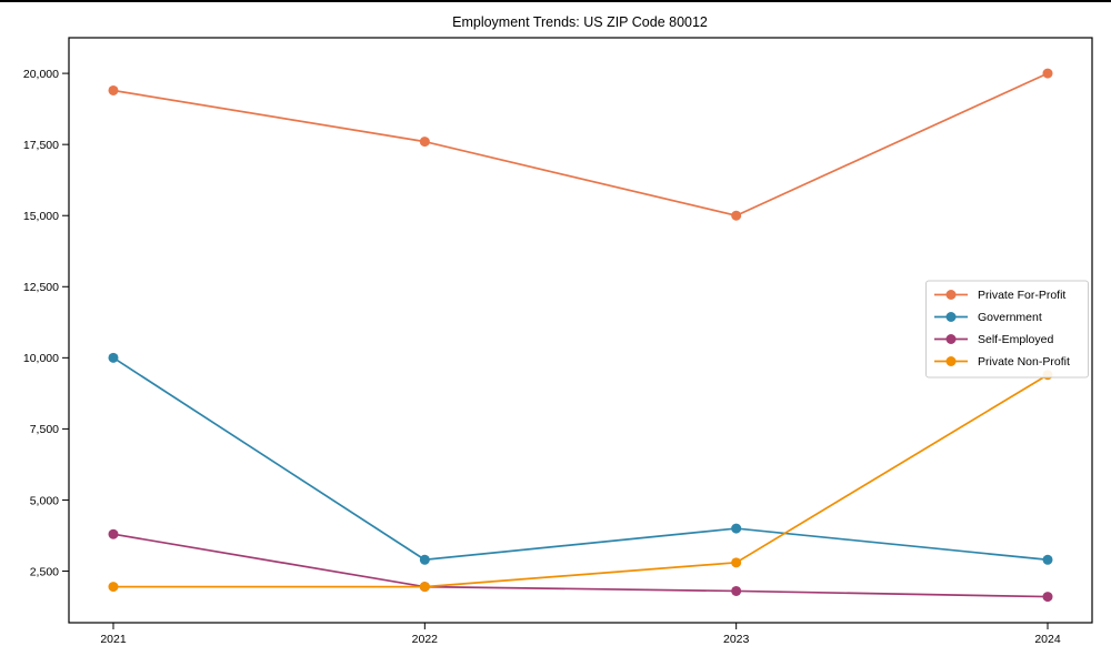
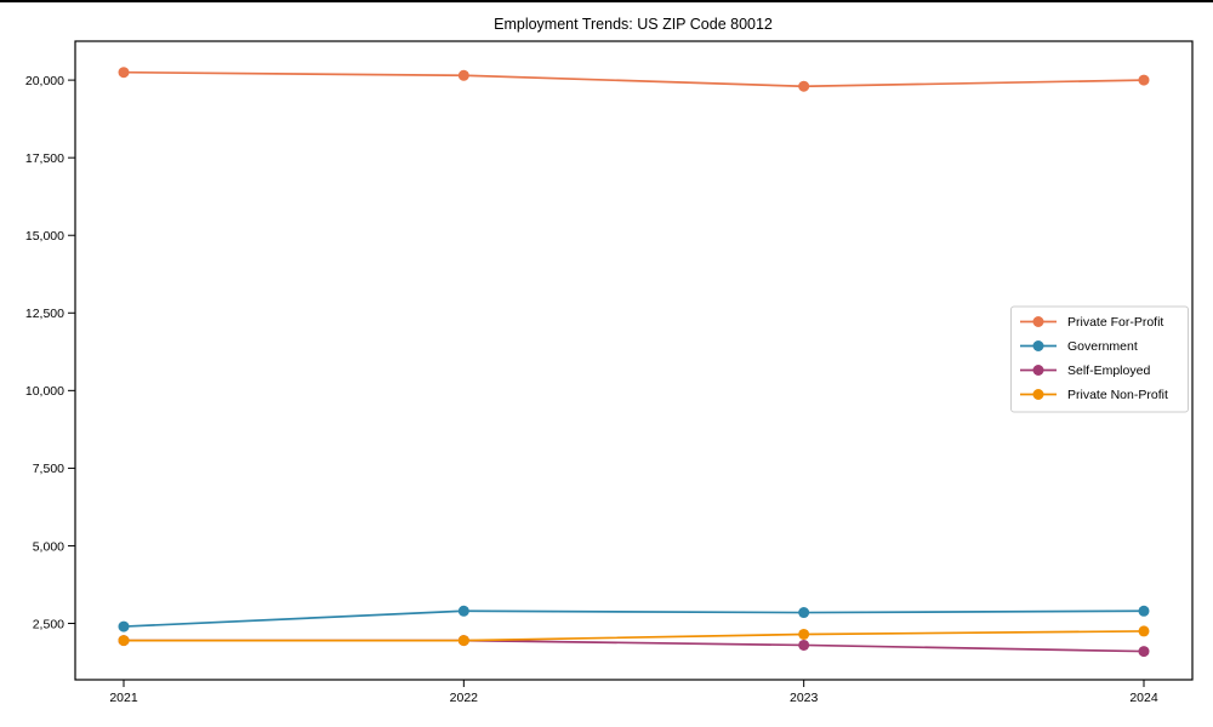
Private For-Profit/2021: 19400 -> 20200
Government/2021: 10000 -> 2400
Self-Employed/2021: 3800 -> 2000
Private For-Profit/2022: 17600 -> 20200
Private For-Profit/2023: 15000 -> 19800
Government/2023: 4000 -> 2800
Private Non-Profit/2023: 2800 -> 2200
Private Non-Profit/2024: 9400 -> 2200
